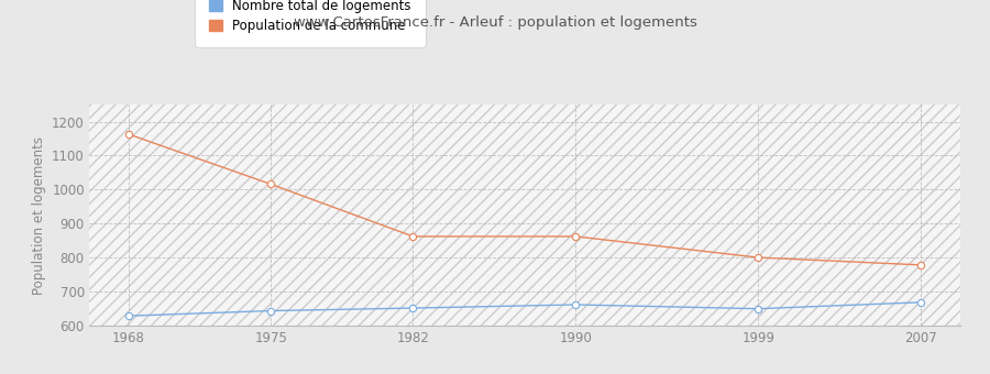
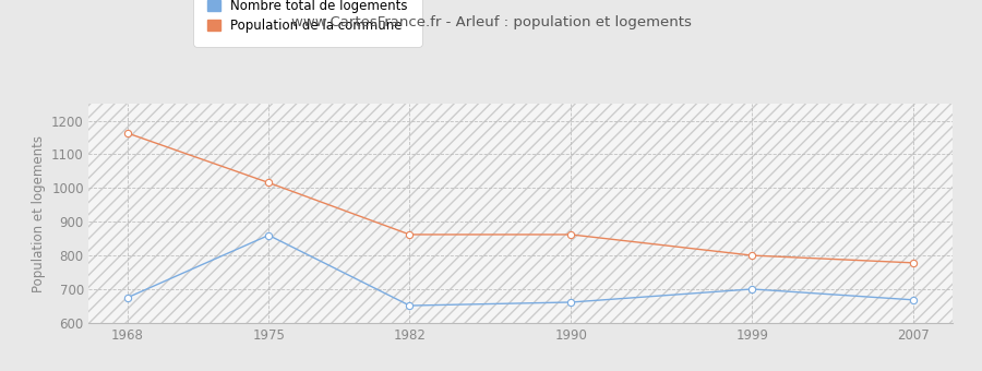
Nombre total de logements/1968: 628 -> 675
Nombre total de logements/1975: 643 -> 860
Nombre total de logements/1999: 649 -> 700
